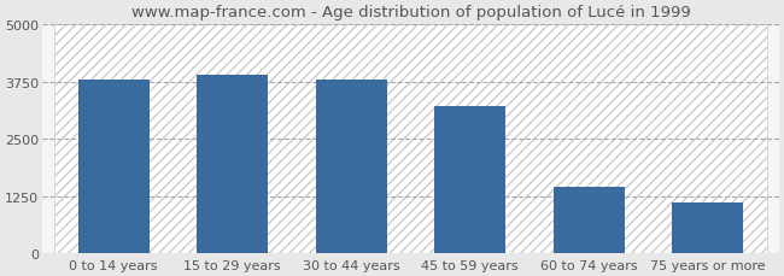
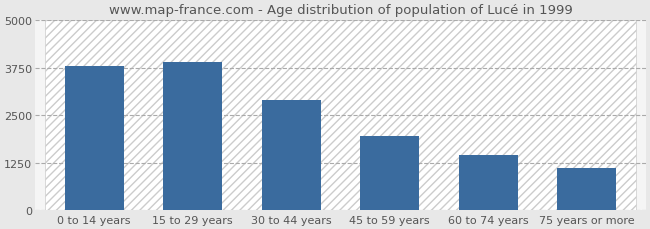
30 to 44 years: 3800 -> 2900
45 to 59 years: 3200 -> 1950
